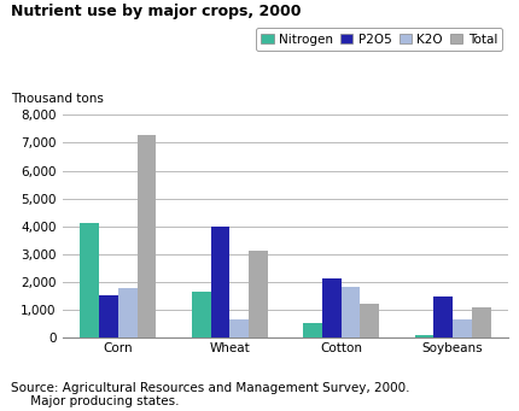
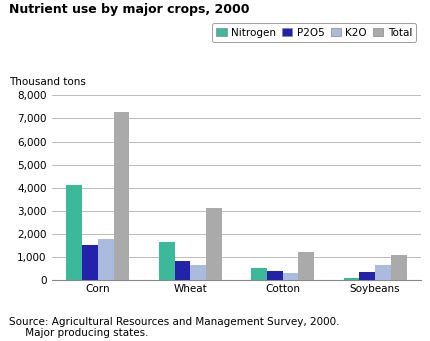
P2O5/Wheat: 4,000 -> 800
P2O5/Cotton: 2,100 -> 380
K2O/Cotton: 1,800 -> 280
P2O5/Soybeans: 1,450 -> 320
